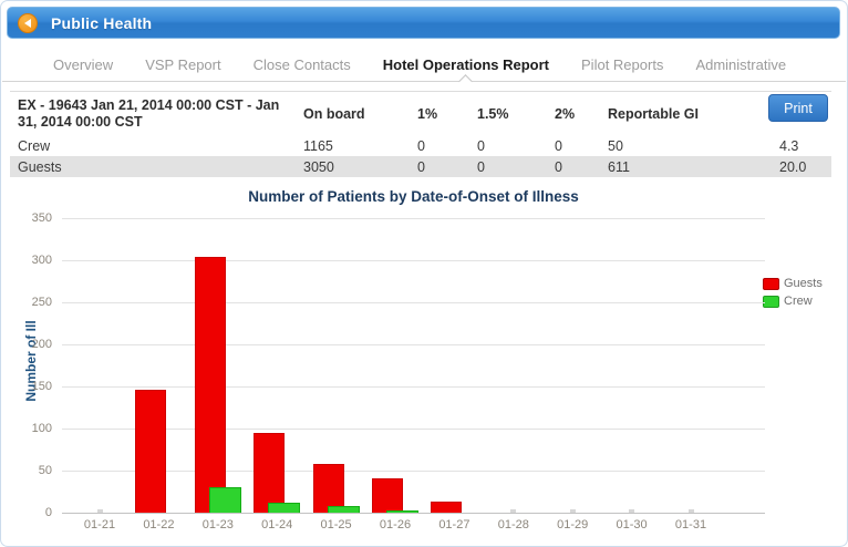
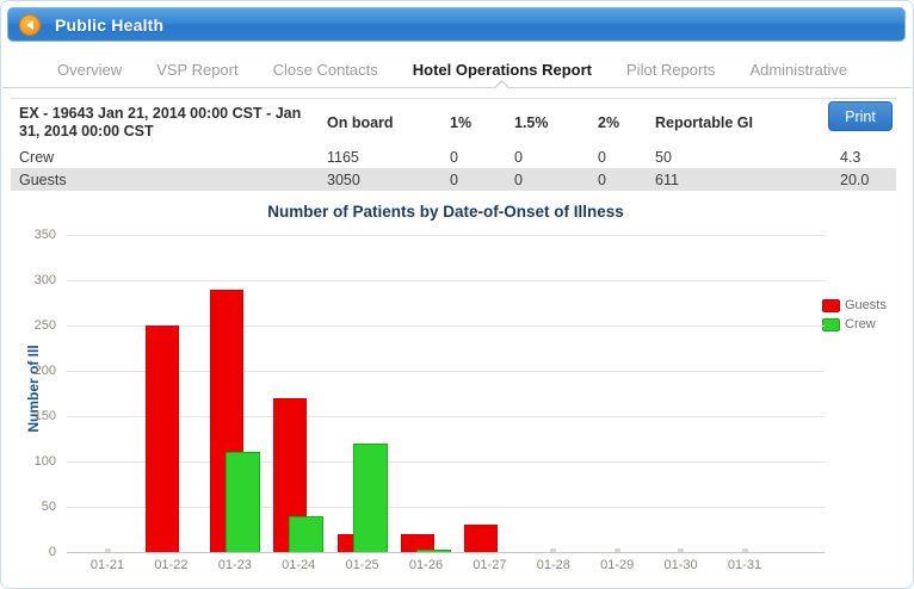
Guests/01-22: 150 -> 250
Guests/01-23: 300 -> 290
Crew/01-23: 30 -> 110
Guests/01-24: 100 -> 170
Crew/01-24: 10 -> 40
Guests/01-25: 60 -> 20
Crew/01-25: 10 -> 120
Guests/01-26: 40 -> 20
Guests/01-27: 10 -> 30
